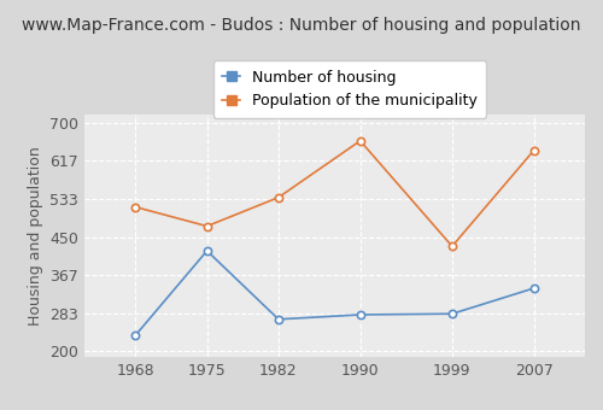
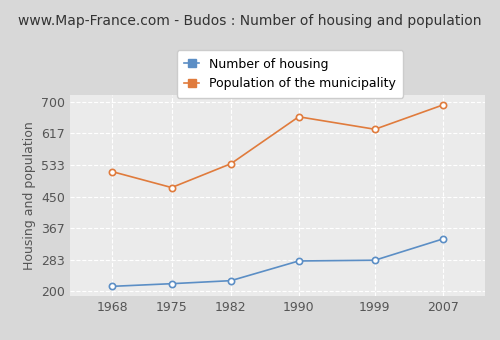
Number of housing/1968: 235 -> 213
Number of housing/1975: 420 -> 220
Number of housing/1982: 270 -> 228
Population of the municipality/1999: 430 -> 628
Population of the municipality/2007: 640 -> 692
